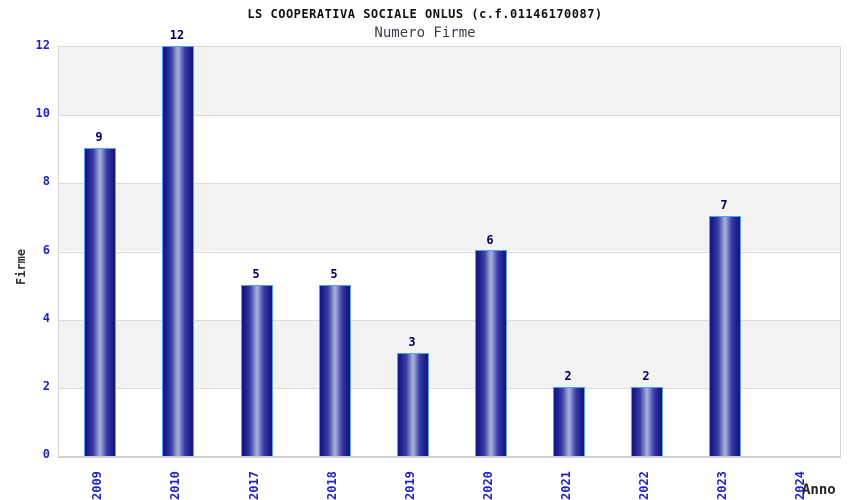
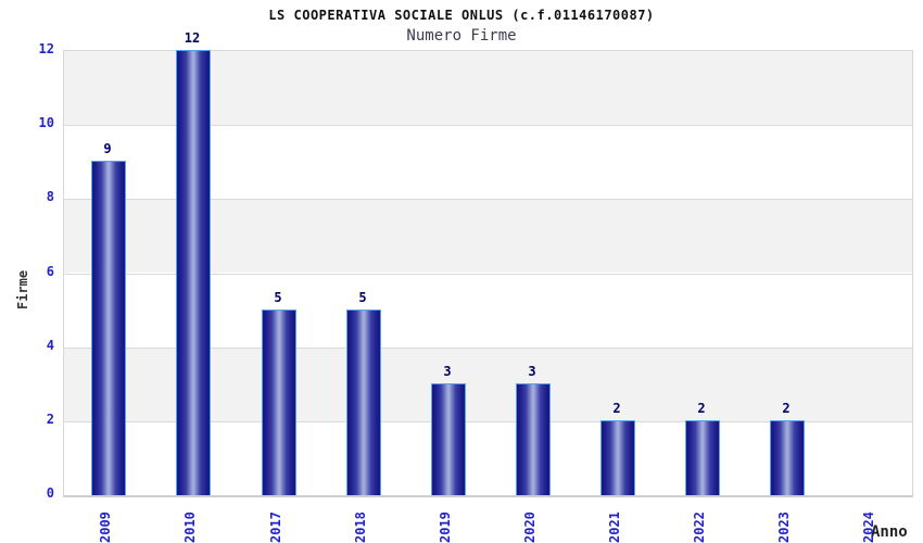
2020: 6 -> 3
2023: 7 -> 2
